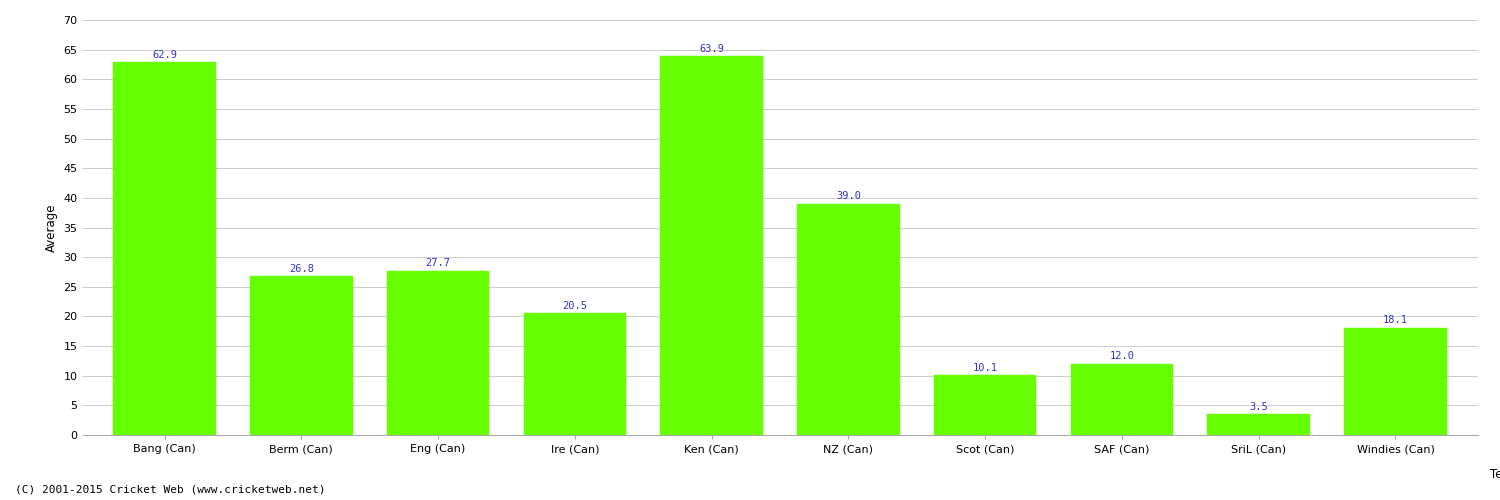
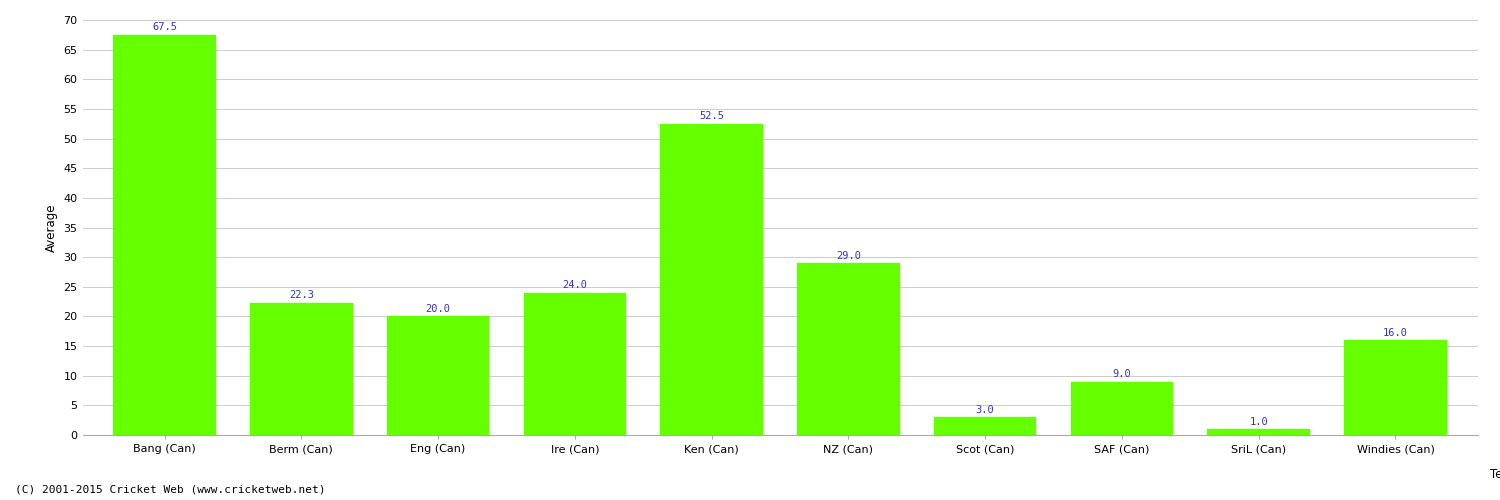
Bang (Can): 62.9 -> 67.5
Berm (Can): 26.8 -> 22.3
Eng (Can): 27.7 -> 20.0
Ire (Can): 20.5 -> 24.0
Ken (Can): 63.9 -> 52.5
NZ (Can): 39.0 -> 29.0
Scot (Can): 10.1 -> 3.0
SAF (Can): 12.0 -> 9.0
SriL (Can): 3.5 -> 1.0
Windies (Can): 18.1 -> 16.0
